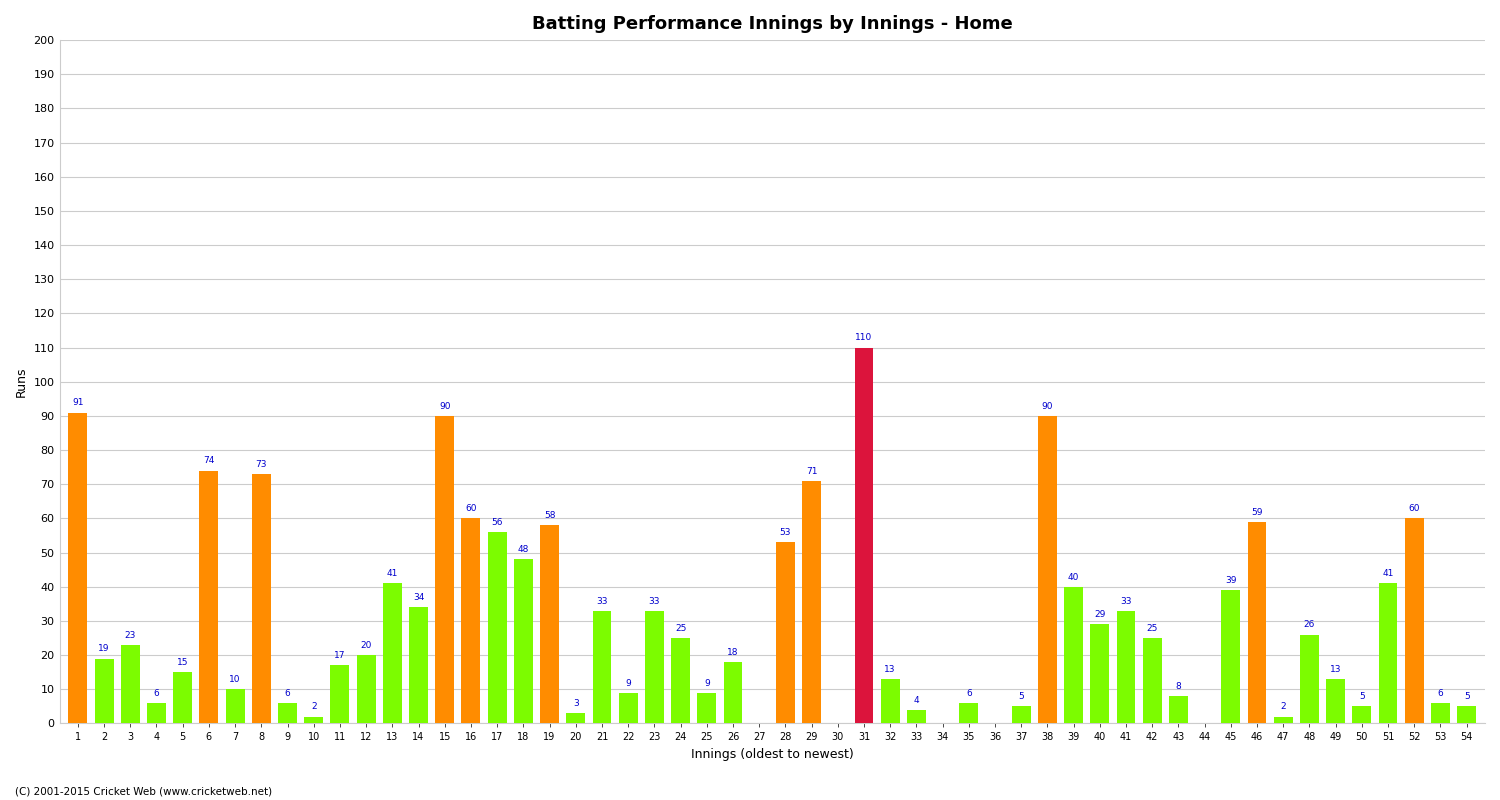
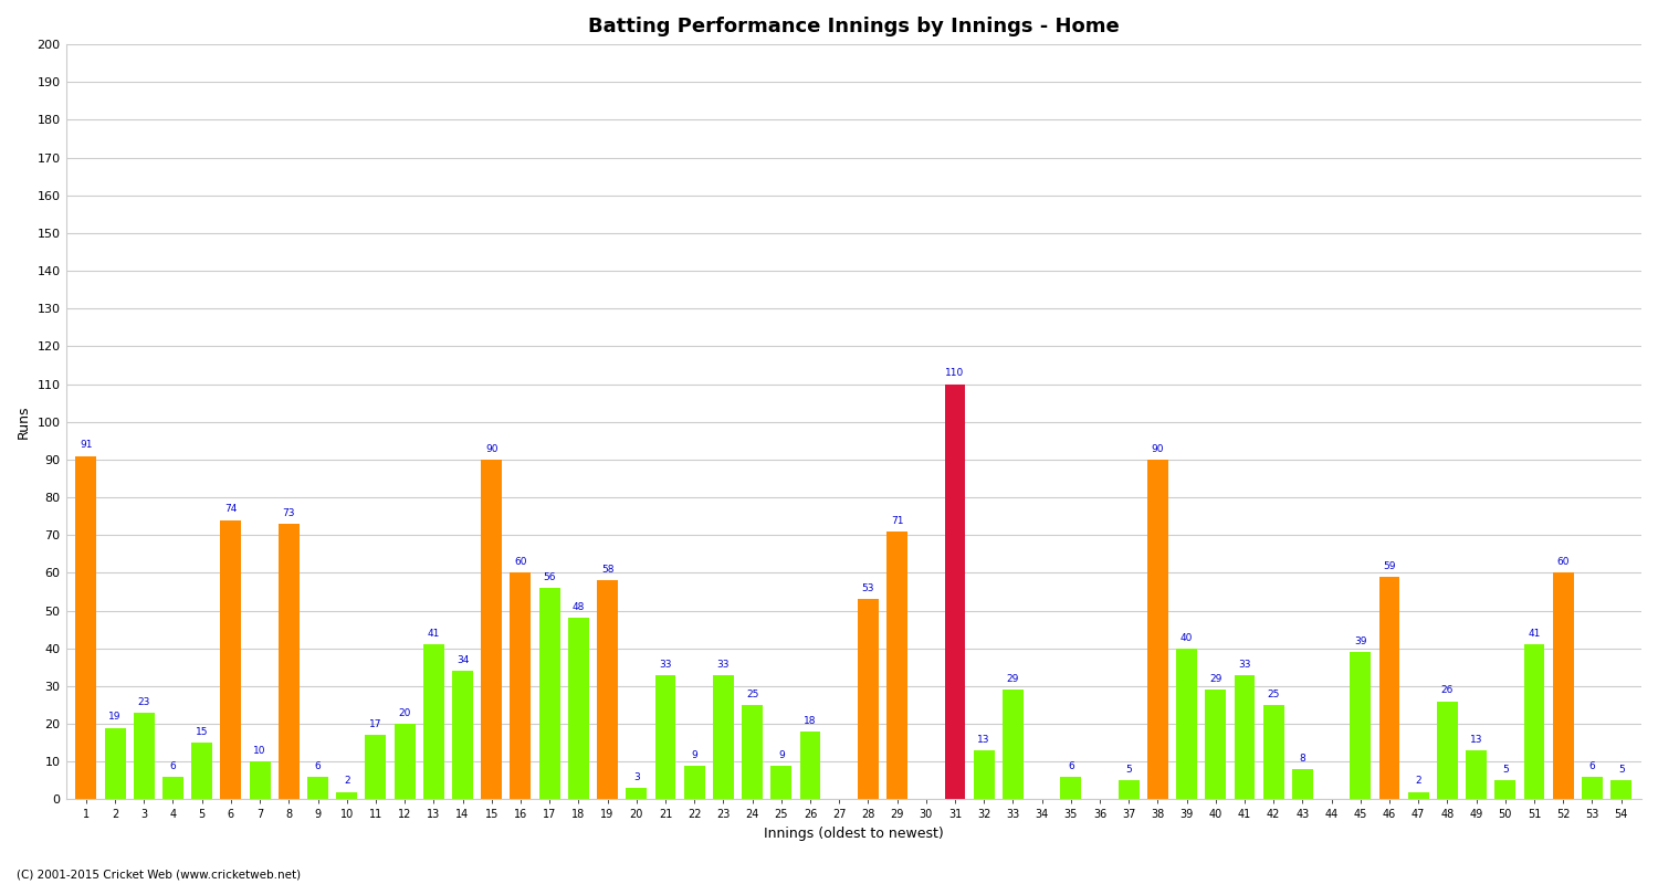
33: 4 -> 29
